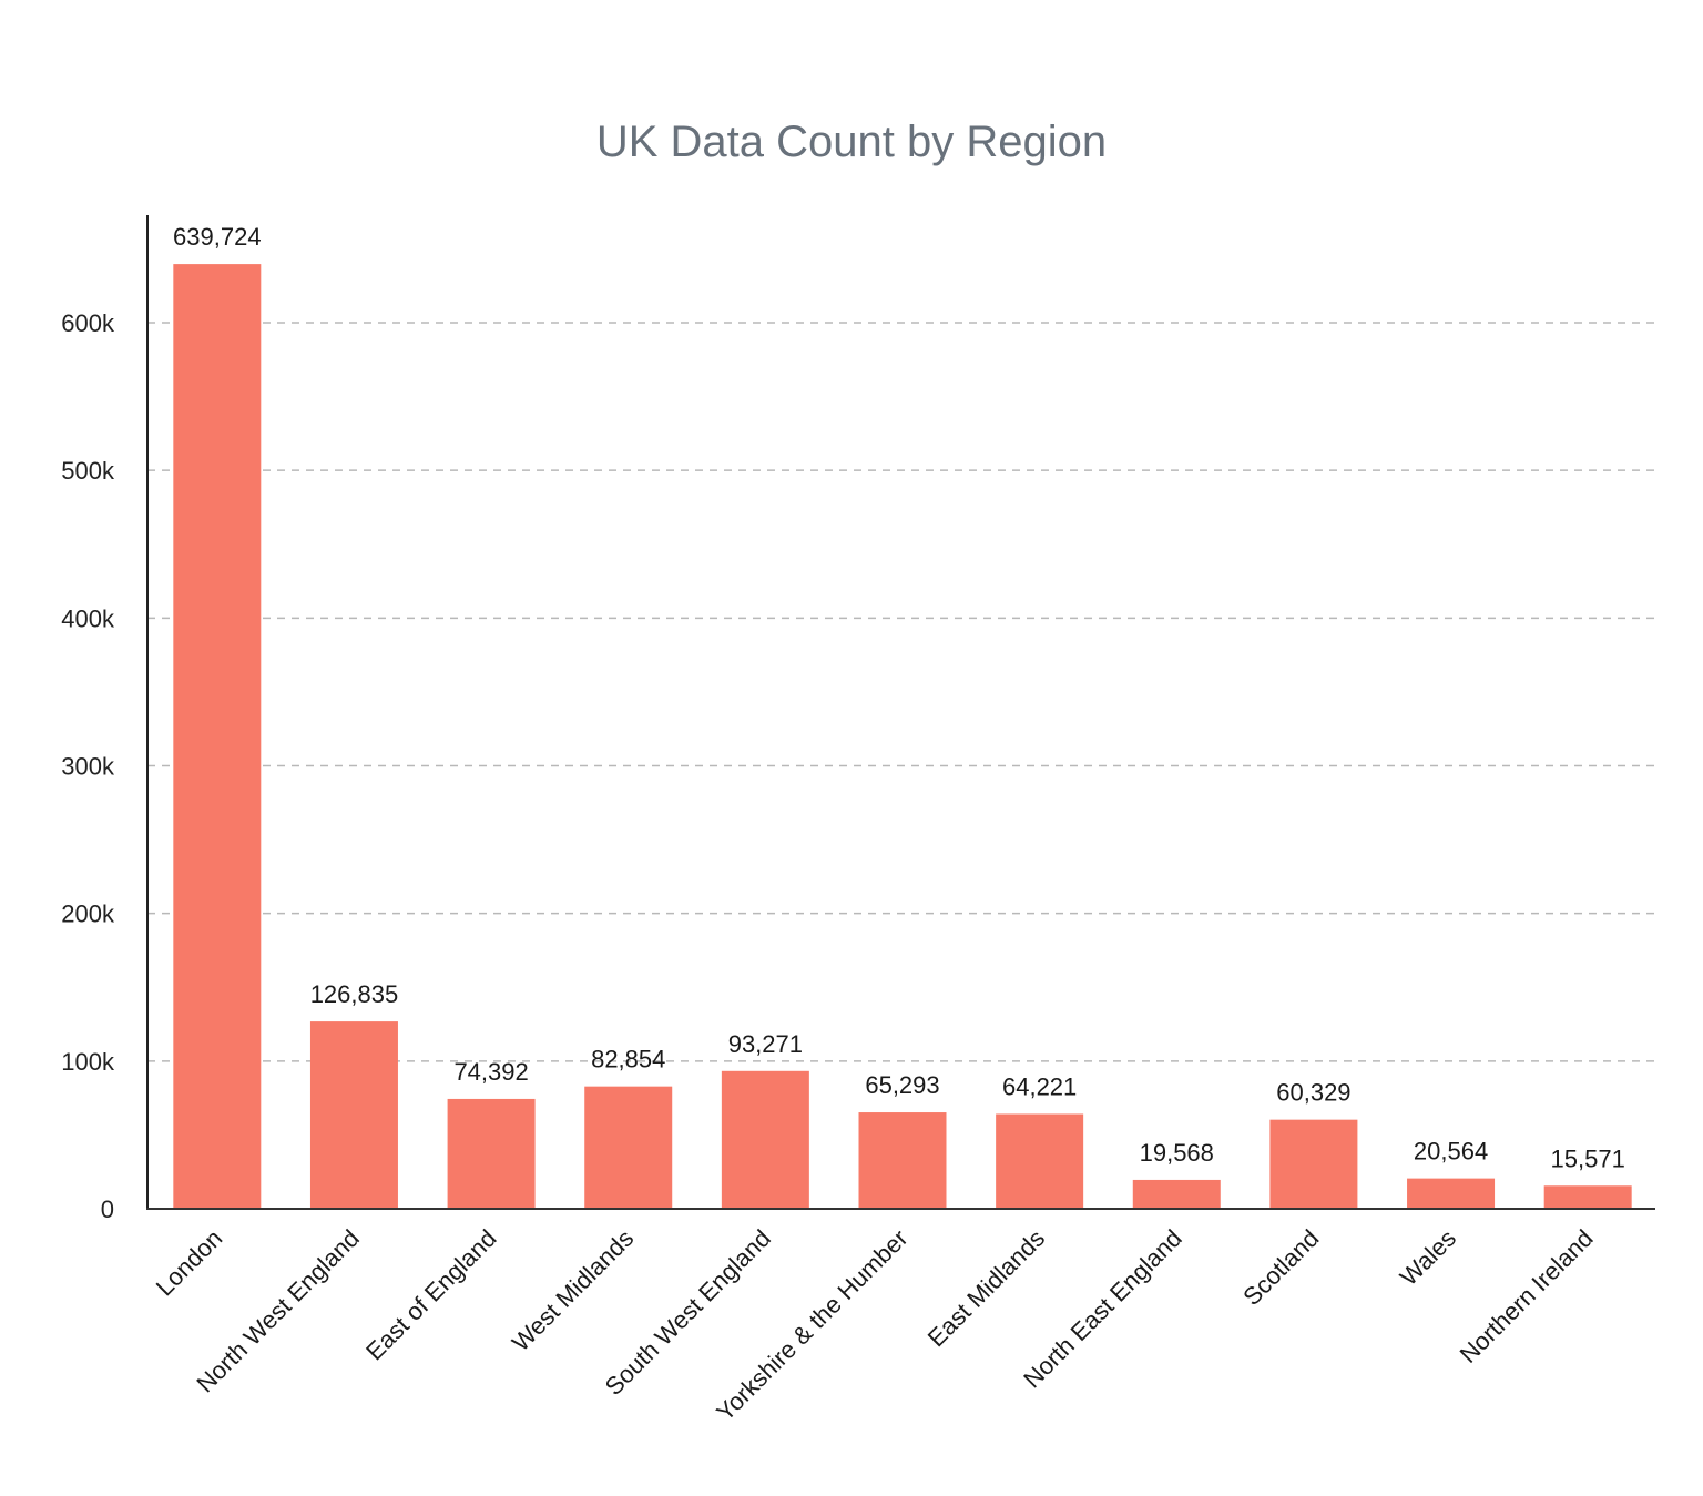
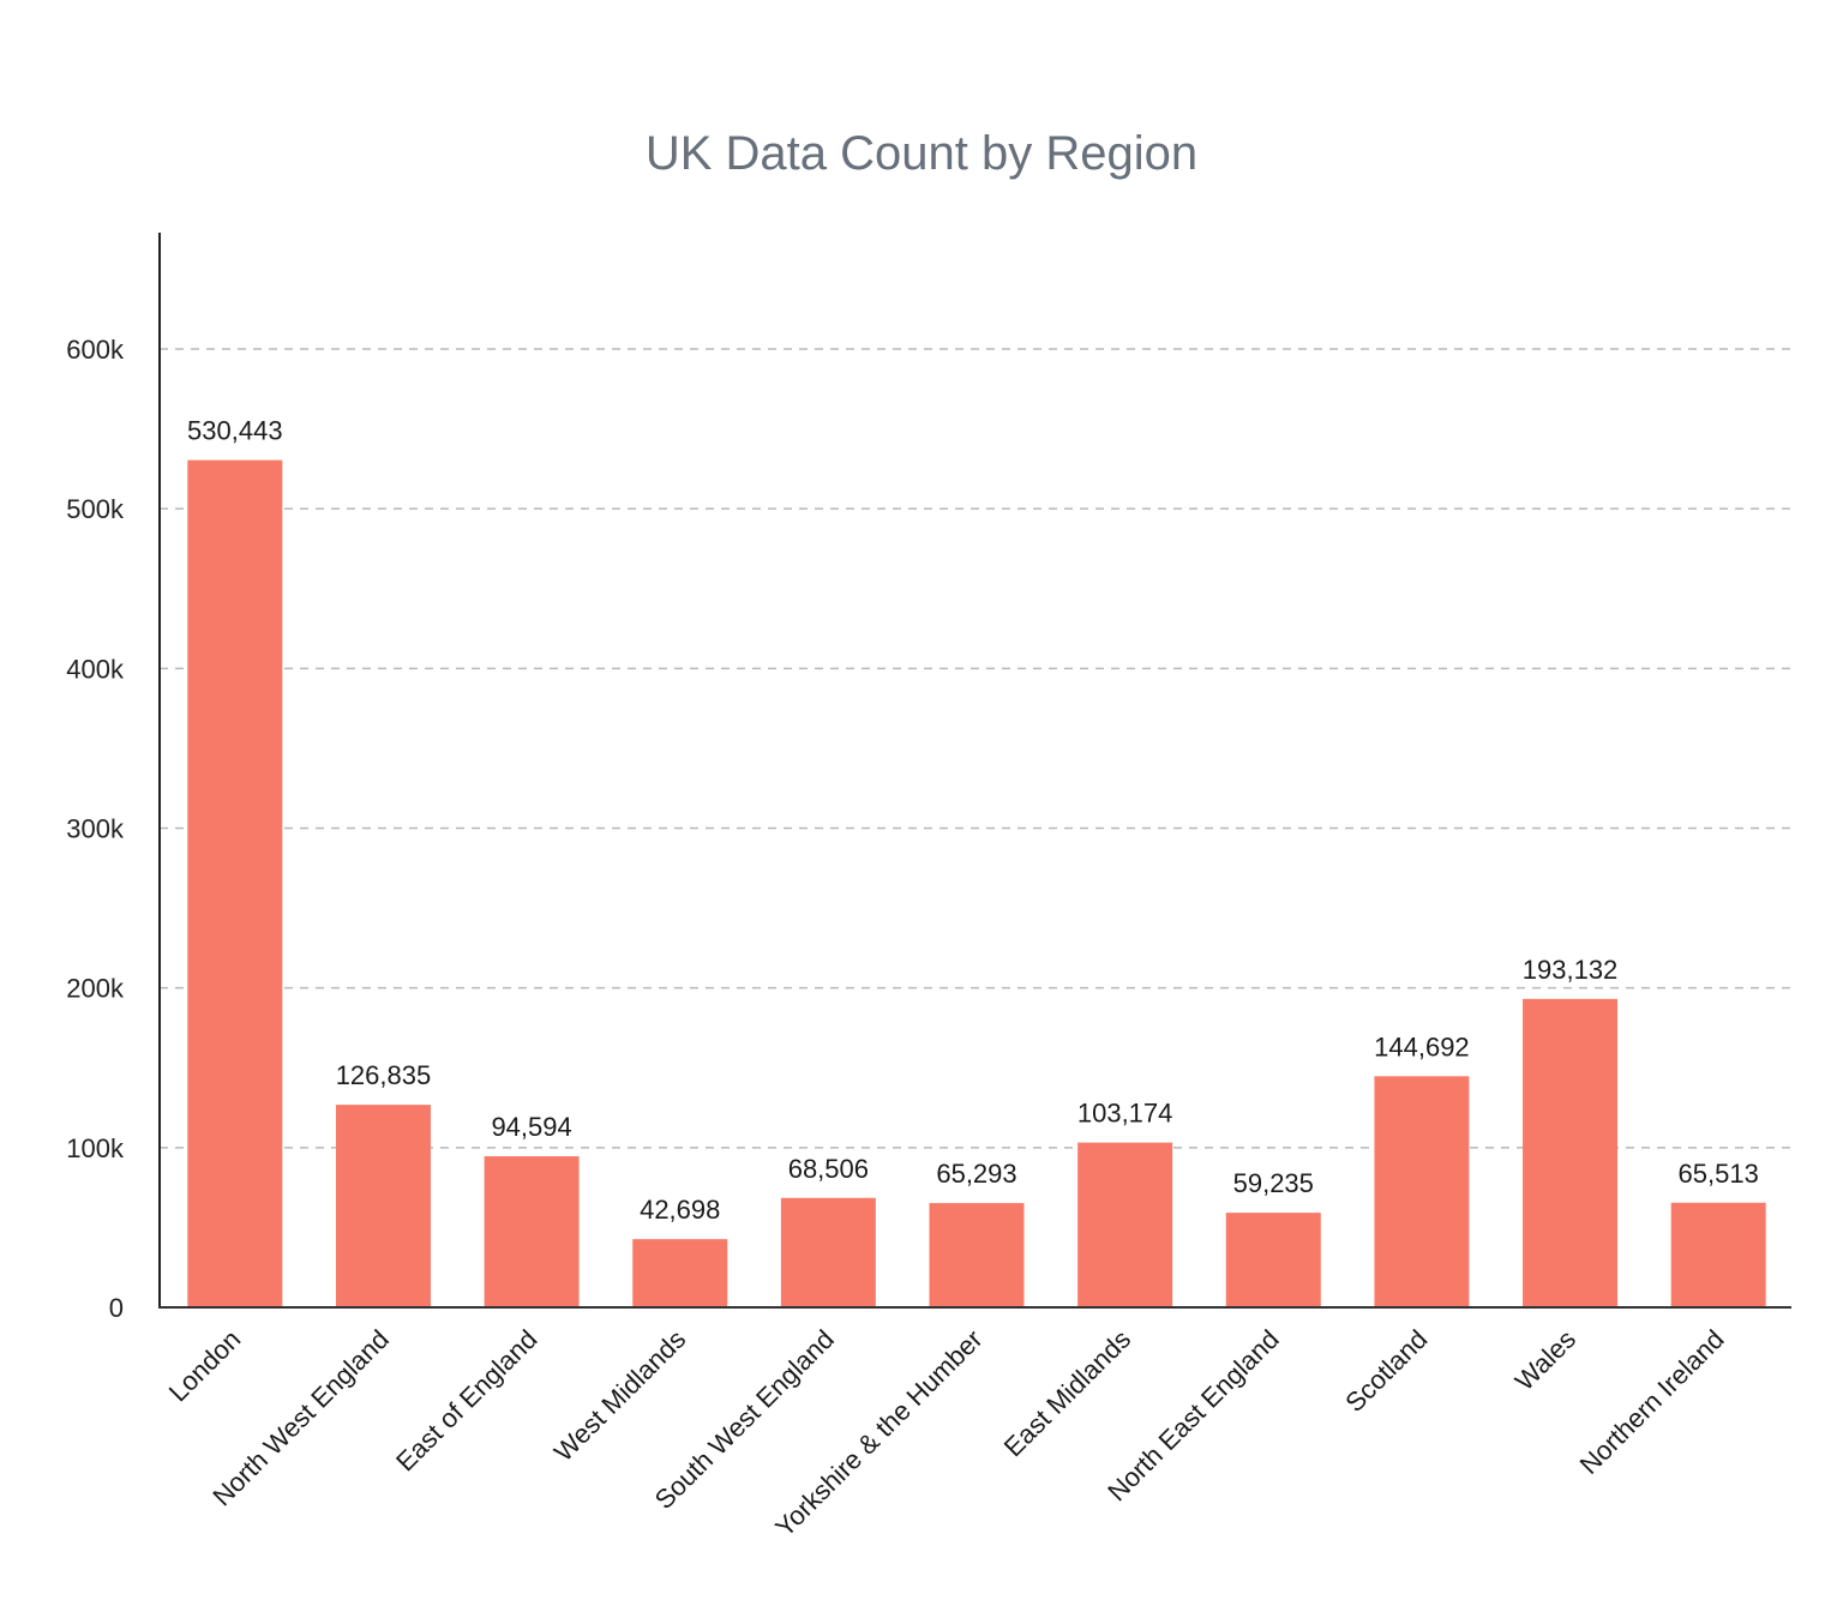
London: 639,724 -> 530,443
East of England: 74,392 -> 94,594
West Midlands: 82,854 -> 42,698
South West England: 93,271 -> 68,506
East Midlands: 64,221 -> 103,174
North East England: 19,568 -> 59,235
Scotland: 60,329 -> 144,692
Wales: 20,564 -> 193,132
Northern Ireland: 15,571 -> 65,513
